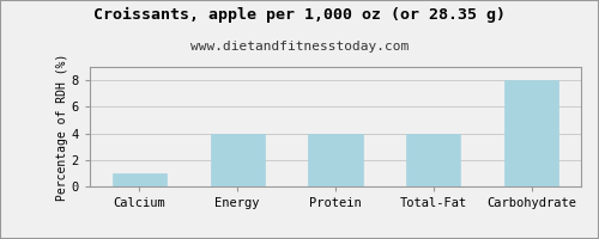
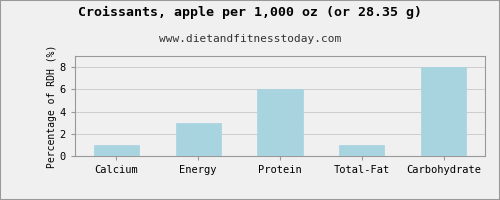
Energy: 4 -> 3
Protein: 4 -> 6
Total-Fat: 4 -> 1
